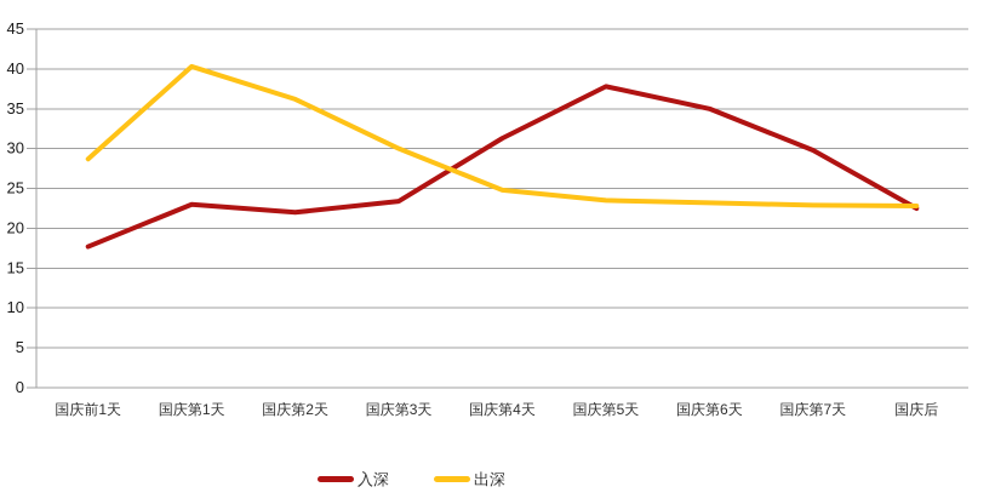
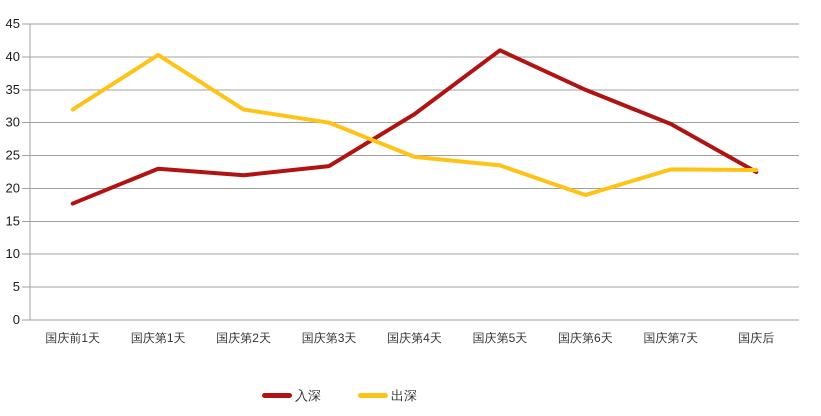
出深/国庆前1天: 29 -> 32
出深/国庆第2天: 36 -> 32
入深/国庆第5天: 38 -> 41
出深/国庆第6天: 23 -> 19
